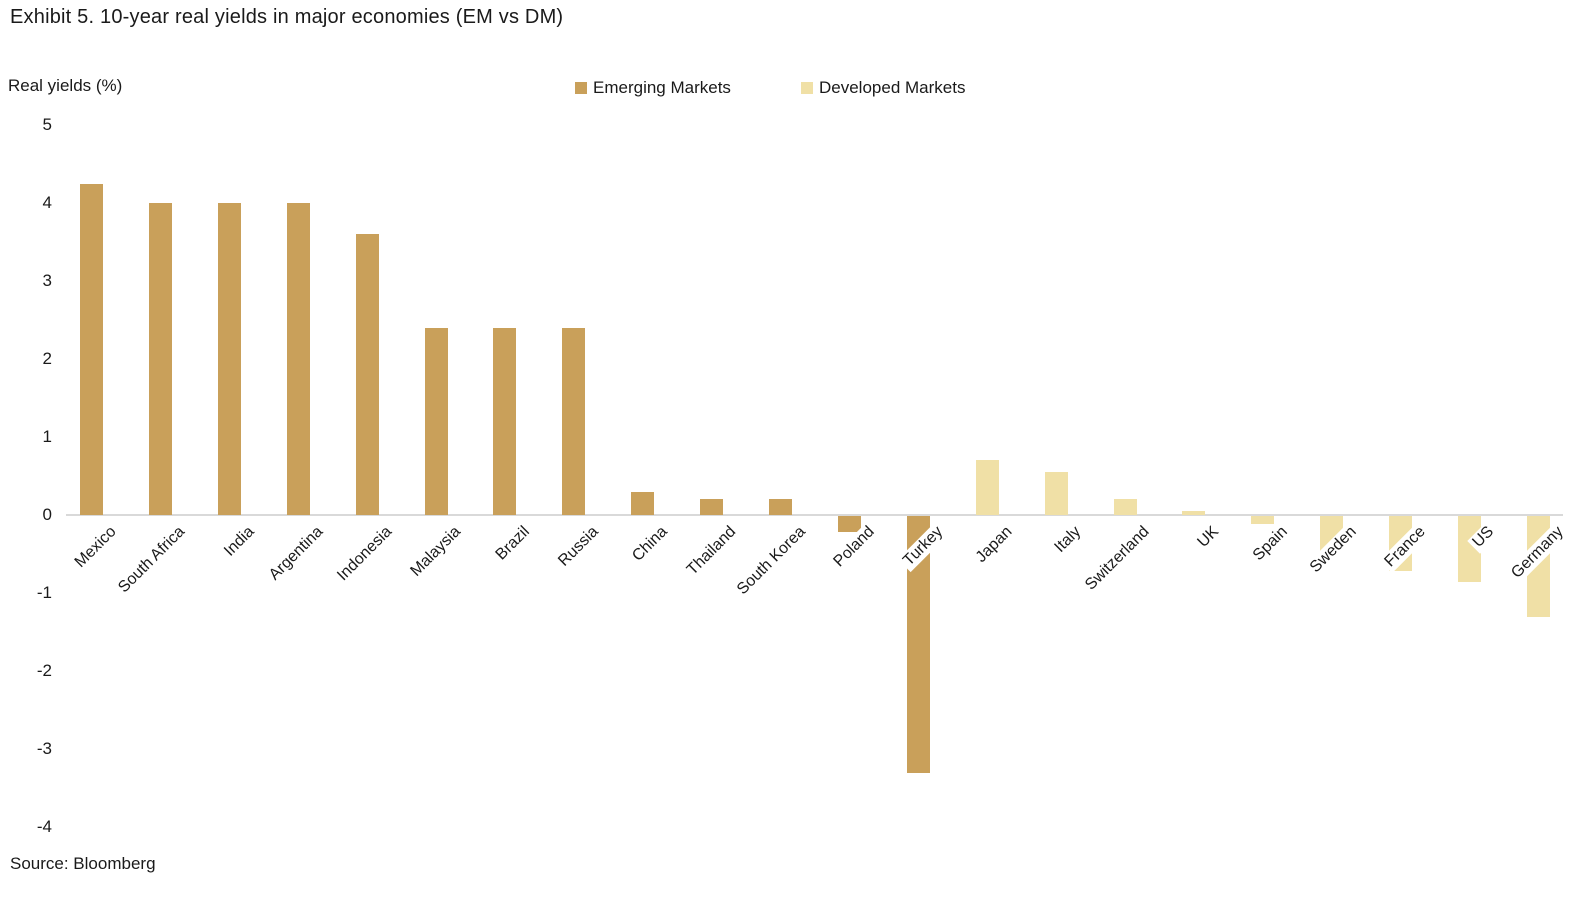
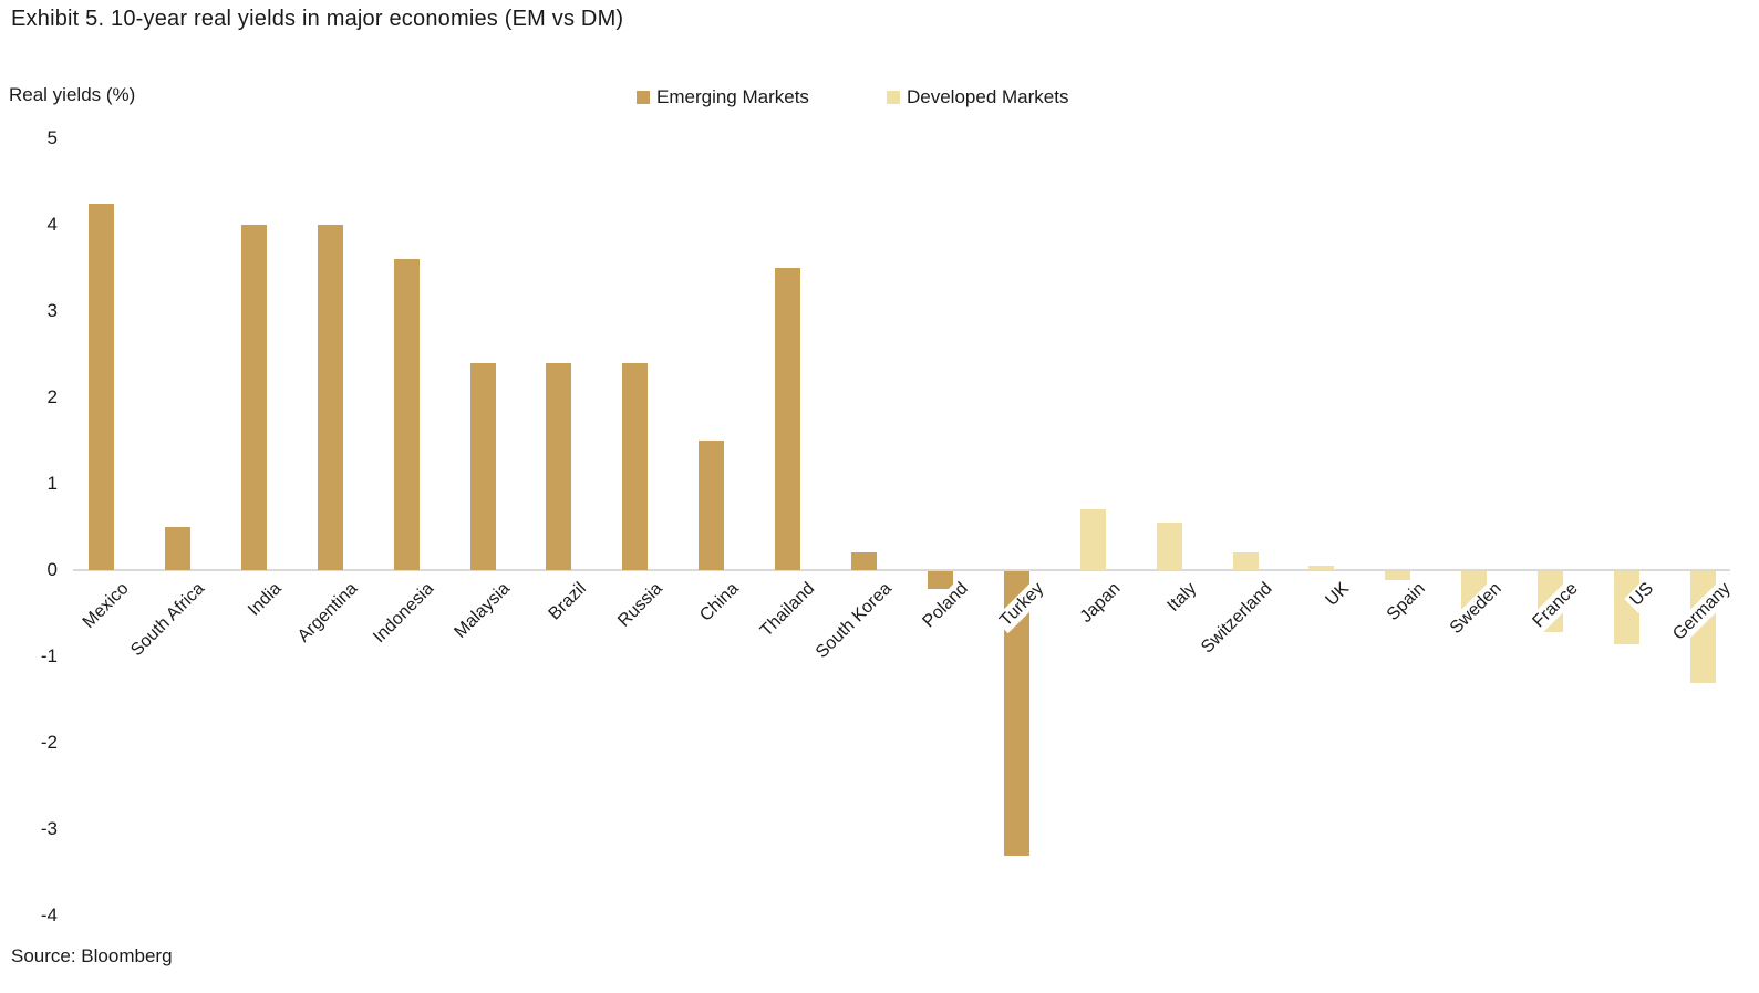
Emerging Markets/South Africa: 4.0 -> 0.5
Emerging Markets/China: 0.3 -> 1.5
Emerging Markets/Thailand: 0.2 -> 3.5
